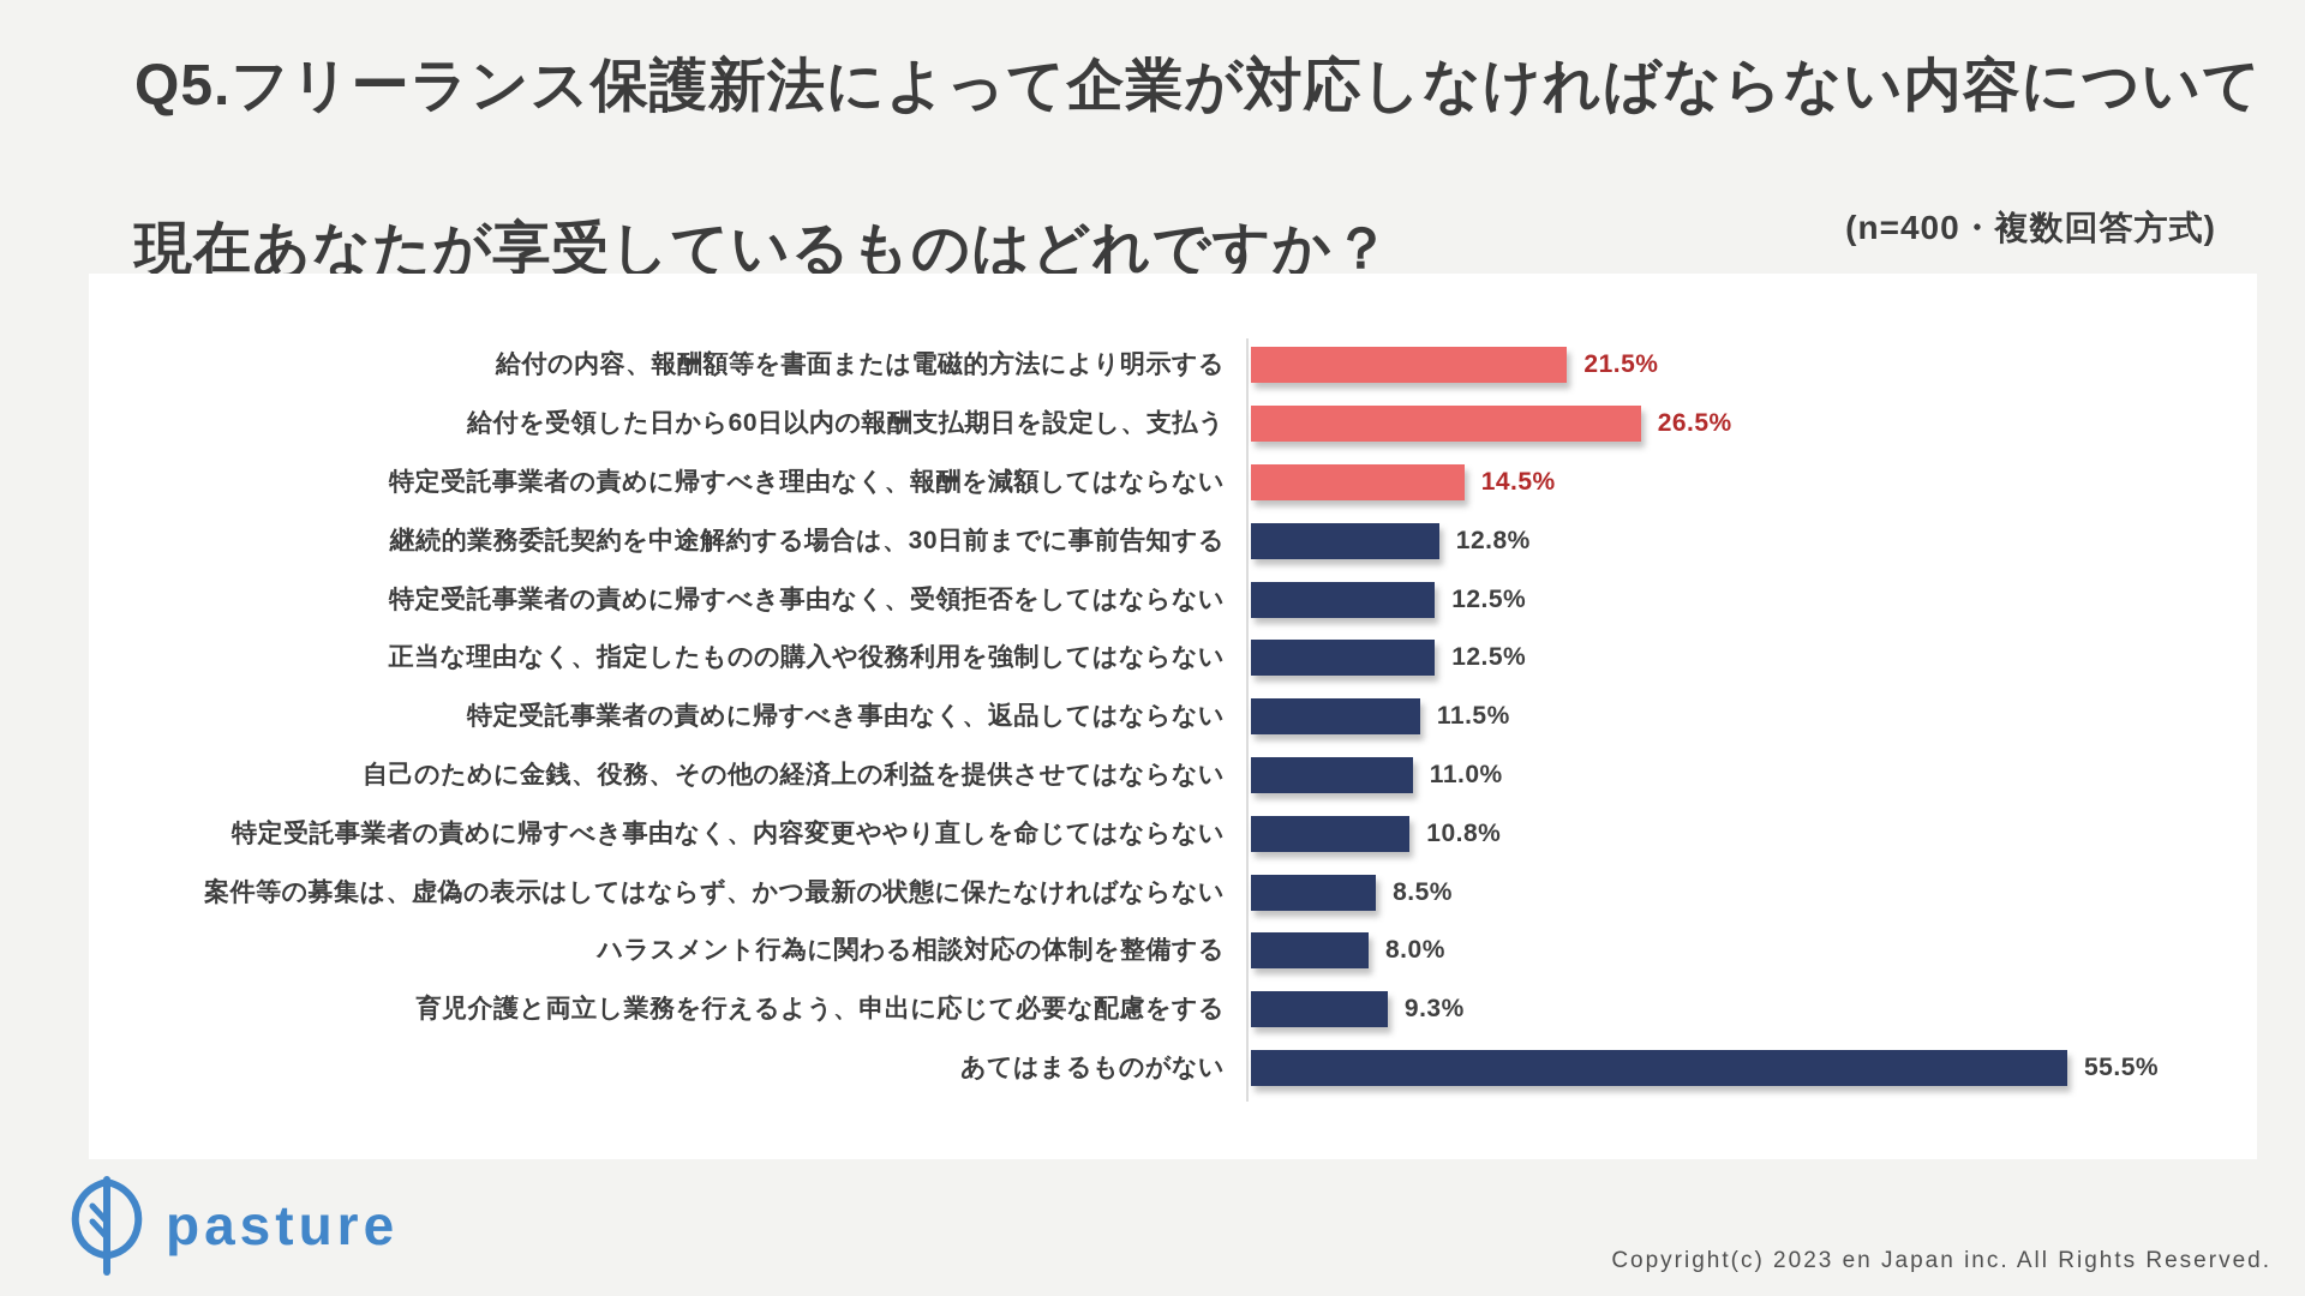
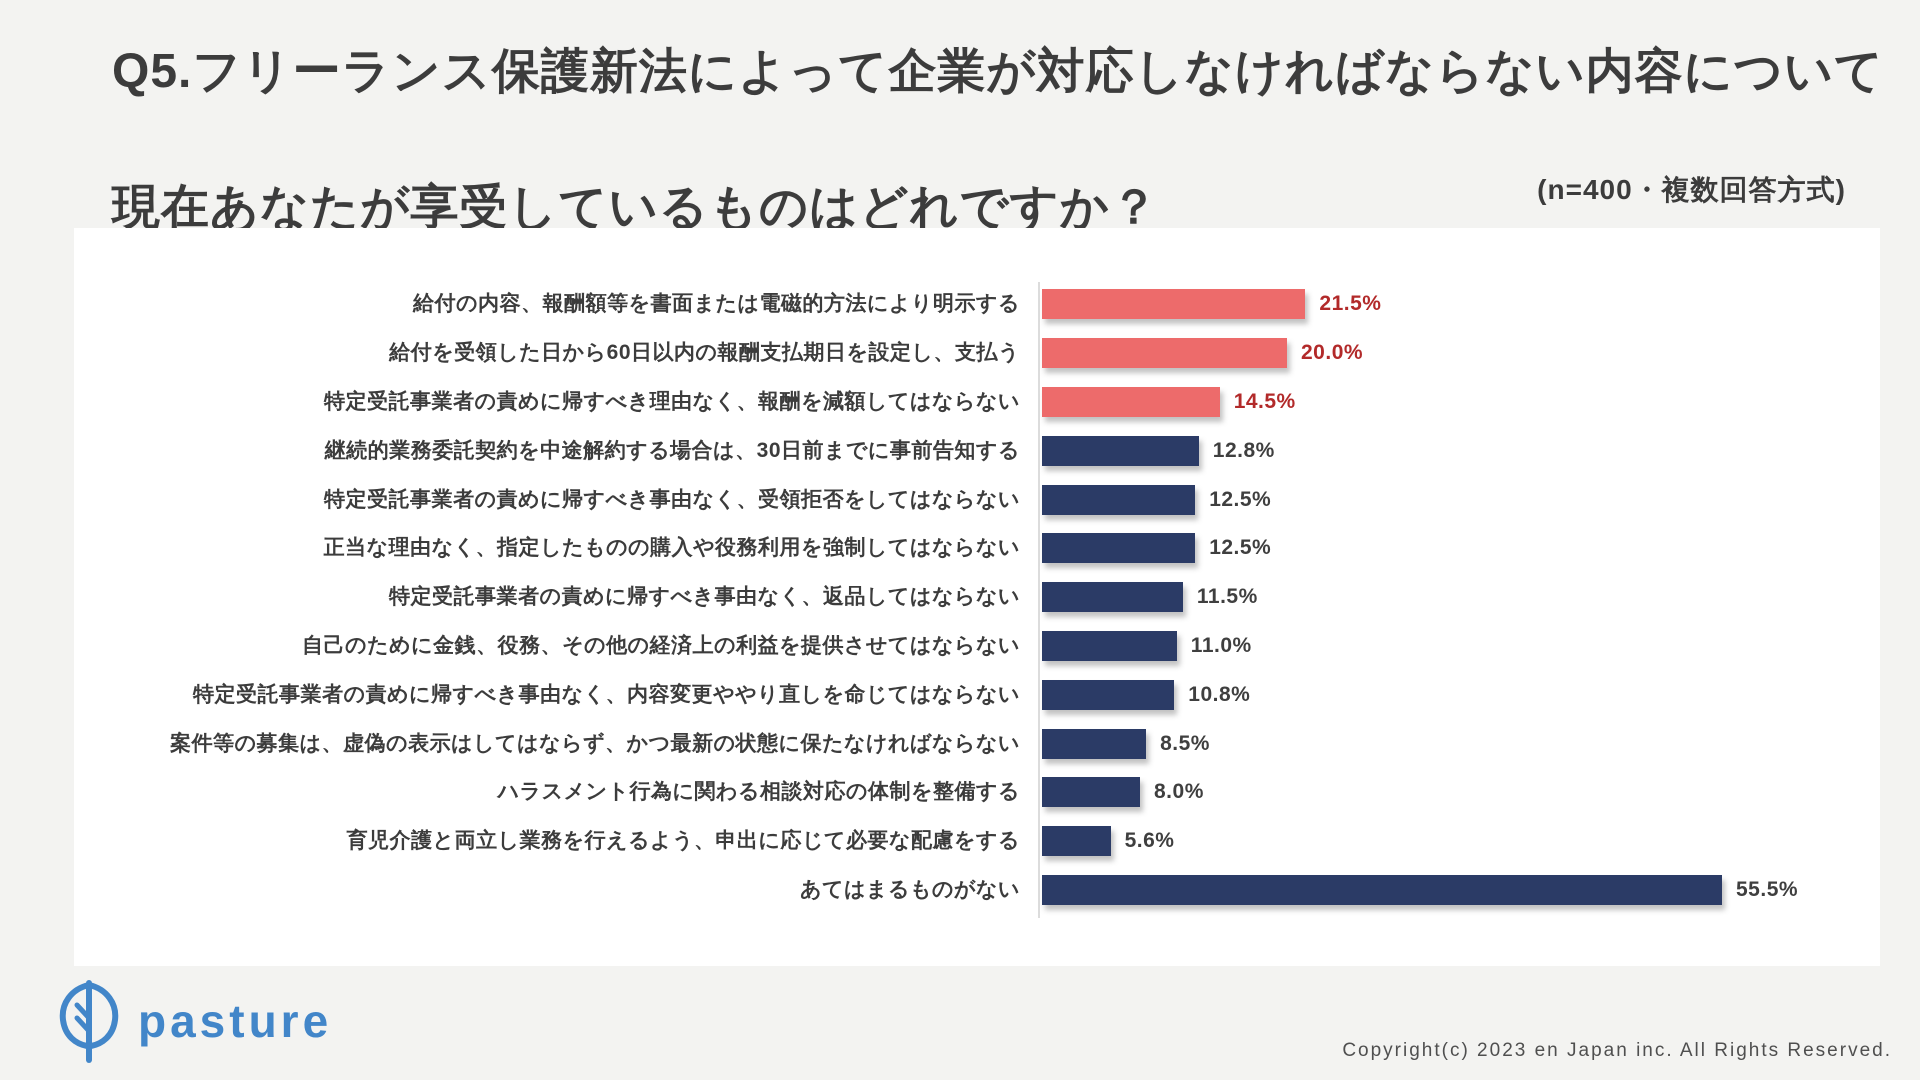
給付を受領した日から60日以内の報酬支払期日を設定し、支払う: 26.5% -> 20.0%
育児介護と両立し業務を行えるよう、申出に応じて必要な配慮をする: 9.3% -> 5.6%
